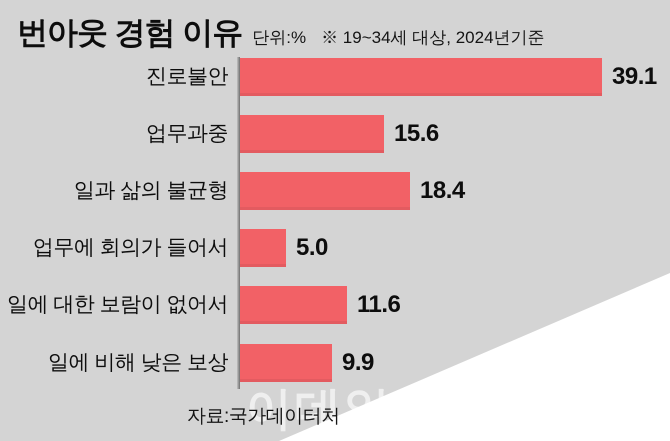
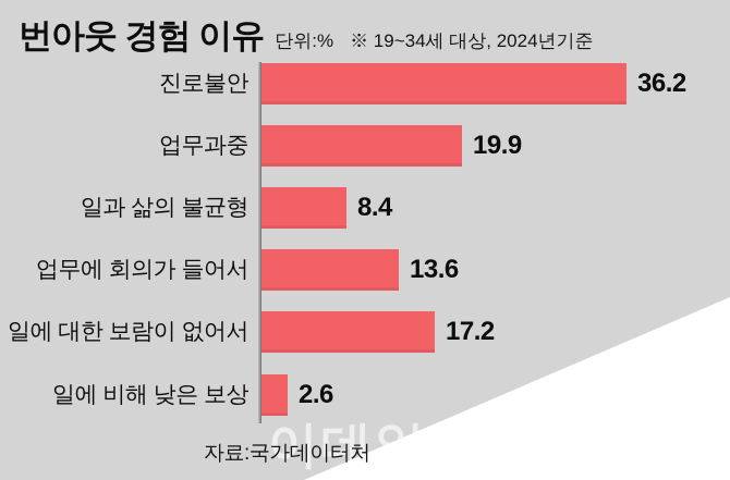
진로불안: 39.1 -> 36.2
업무과중: 15.6 -> 19.9
일과 삶의 불균형: 18.4 -> 8.4
업무에 회의가 들어서: 5.0 -> 13.6
일에 대한 보람이 없어서: 11.6 -> 17.2
일에 비해 낮은 보상: 9.9 -> 2.6
